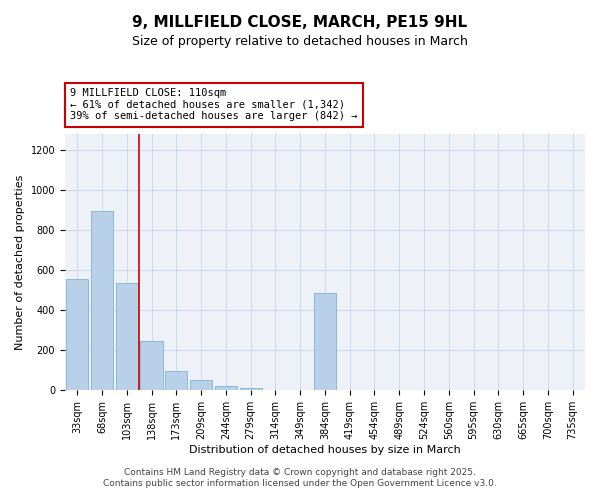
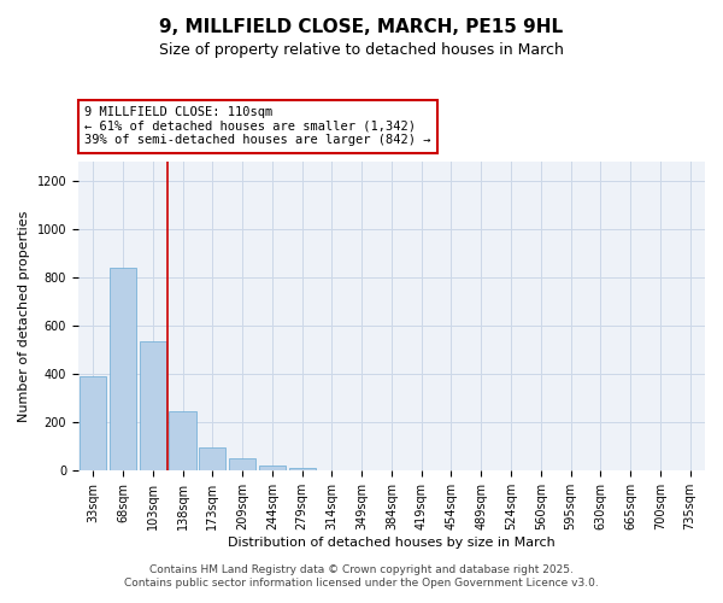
33sqm: 555 -> 390
68sqm: 895 -> 840
384sqm: 485 -> 1
